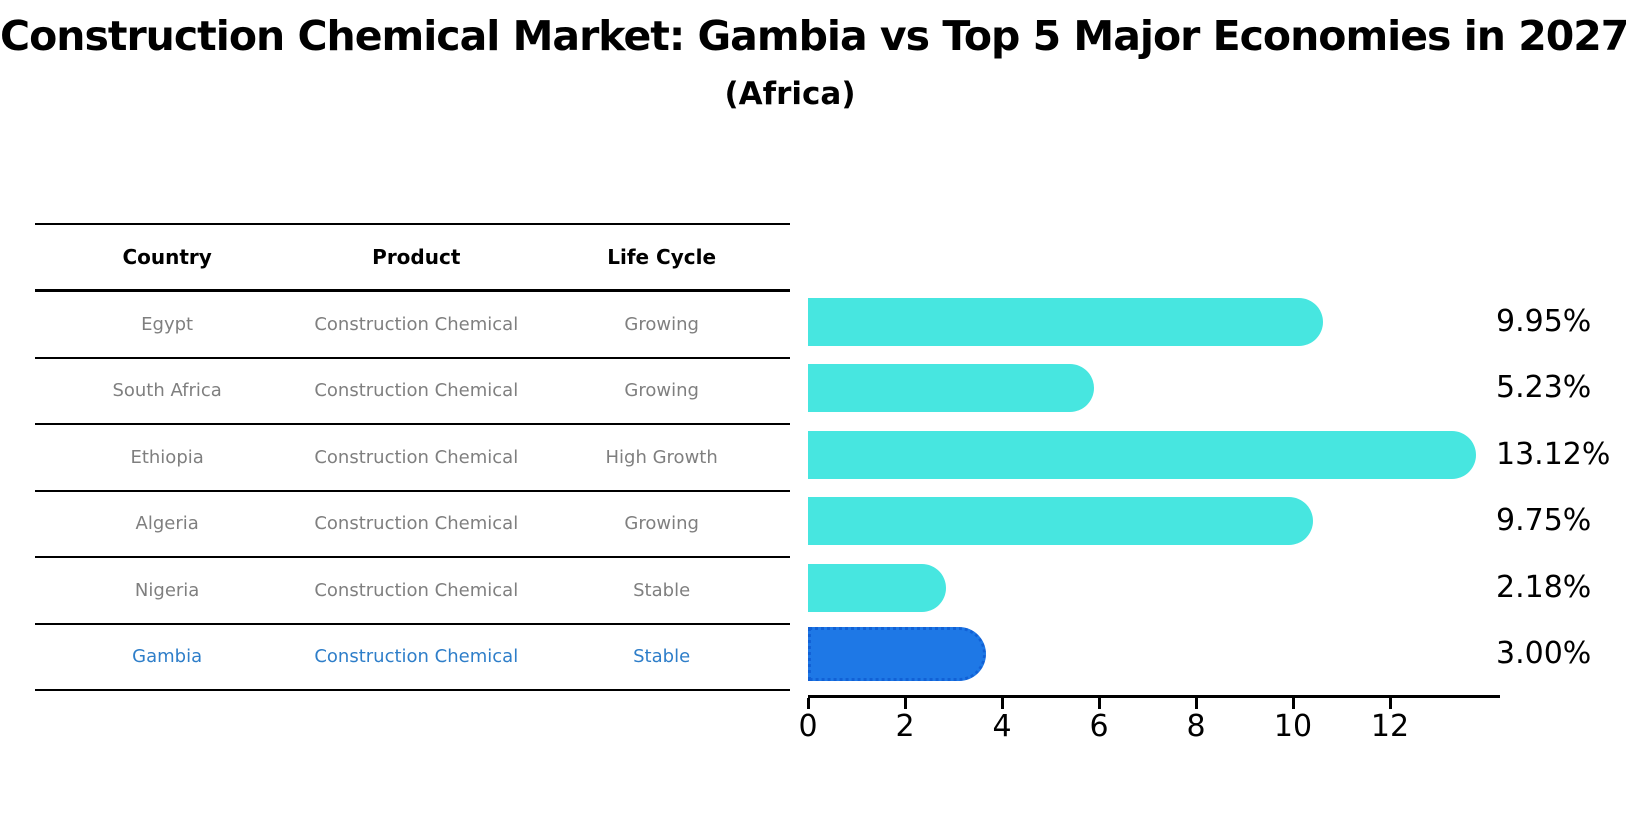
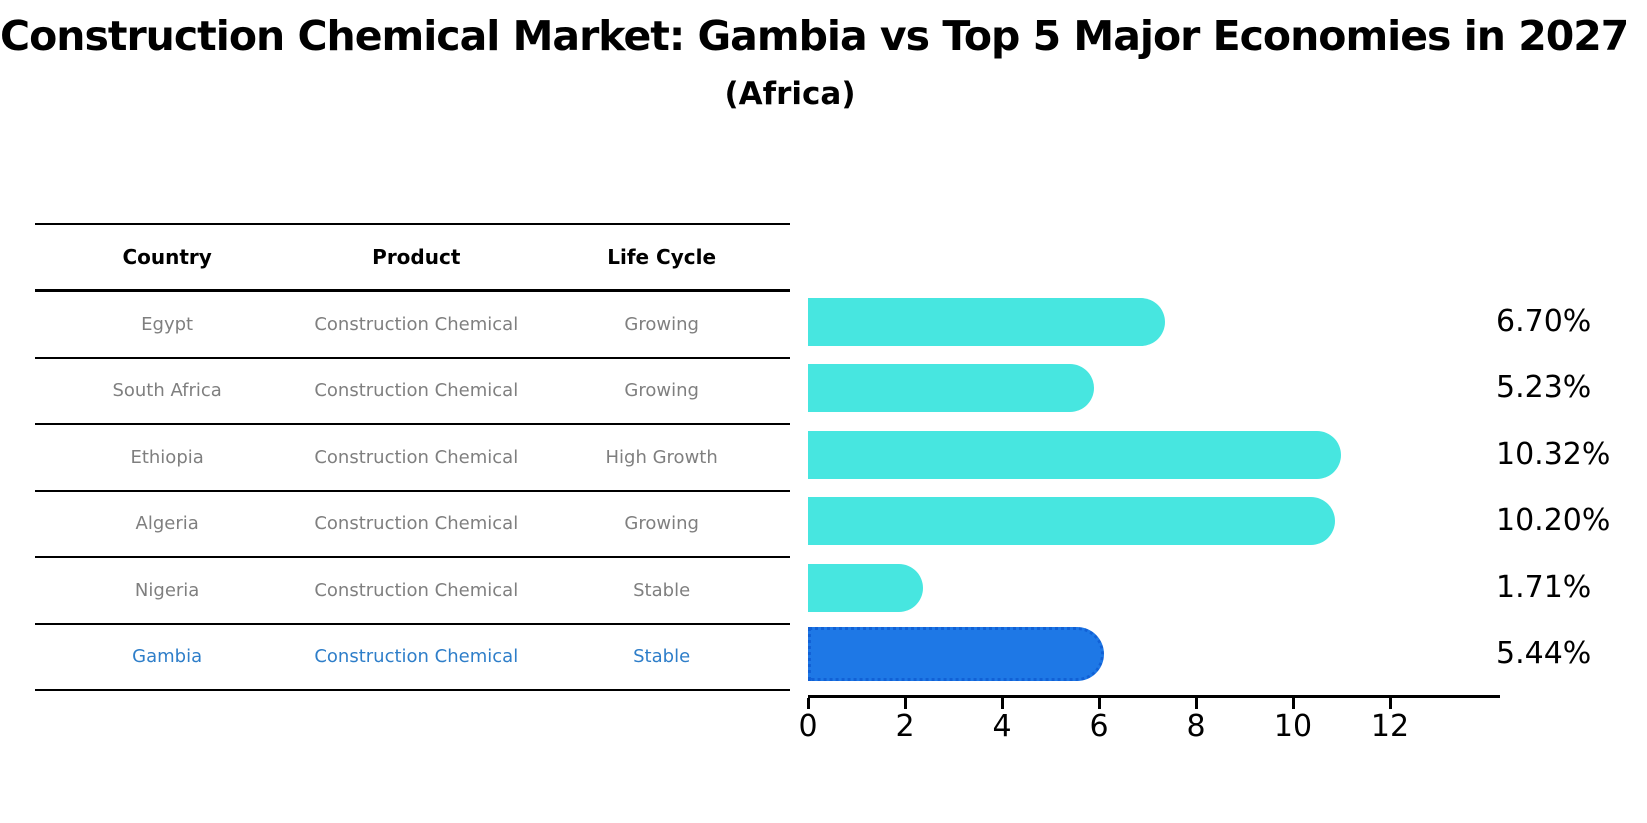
Egypt: 9.95% -> 6.70%
Ethiopia: 13.12% -> 10.32%
Algeria: 9.75% -> 10.20%
Nigeria: 2.18% -> 1.71%
Gambia: 3.00% -> 5.44%
